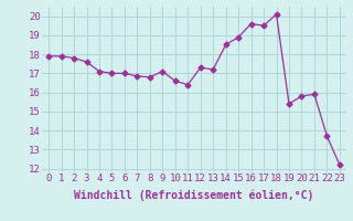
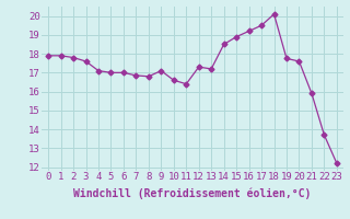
16: 19.6 -> 19.2
19: 15.4 -> 17.8
20: 15.8 -> 17.6
